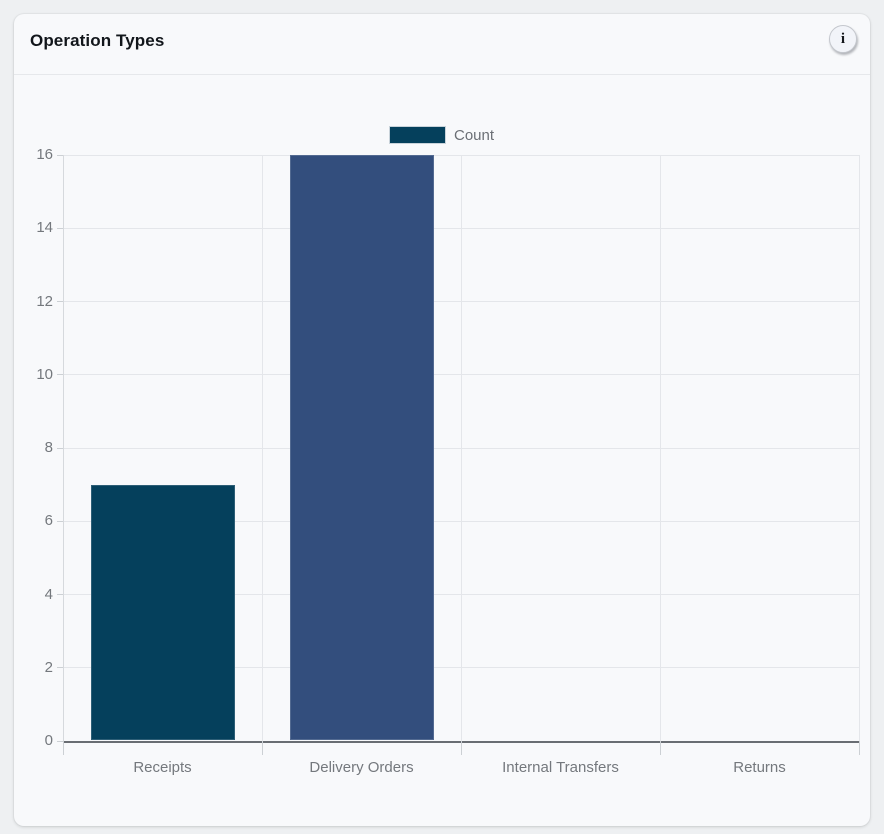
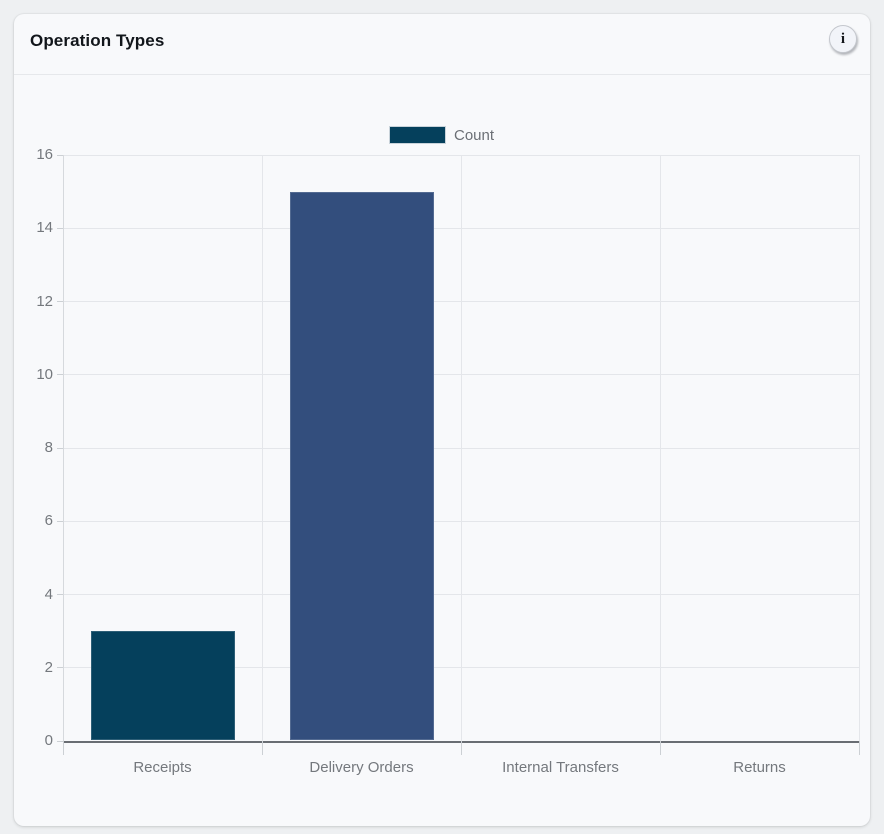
Receipts: 7 -> 3
Delivery Orders: 16 -> 15
